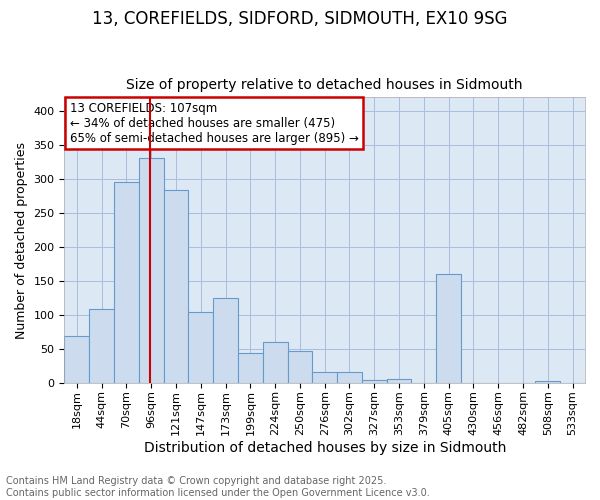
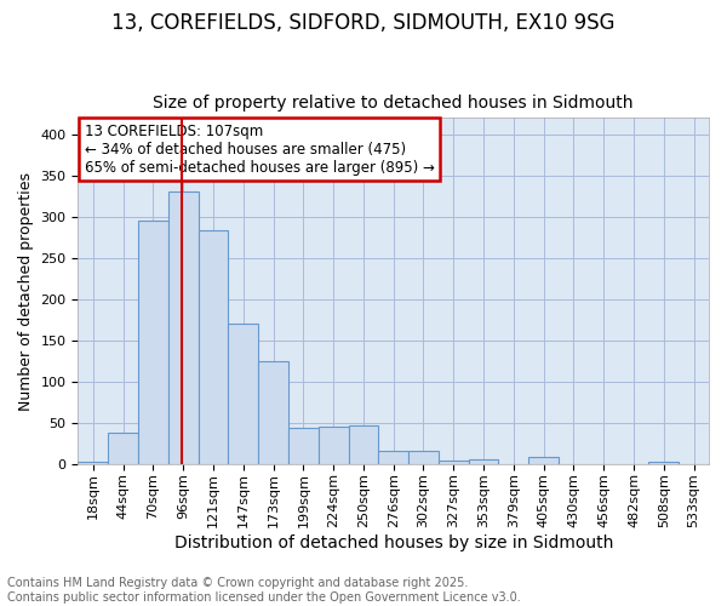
18sqm: 68 -> 3
44sqm: 108 -> 38
147sqm: 104 -> 171
224sqm: 60 -> 45
405sqm: 160 -> 8
